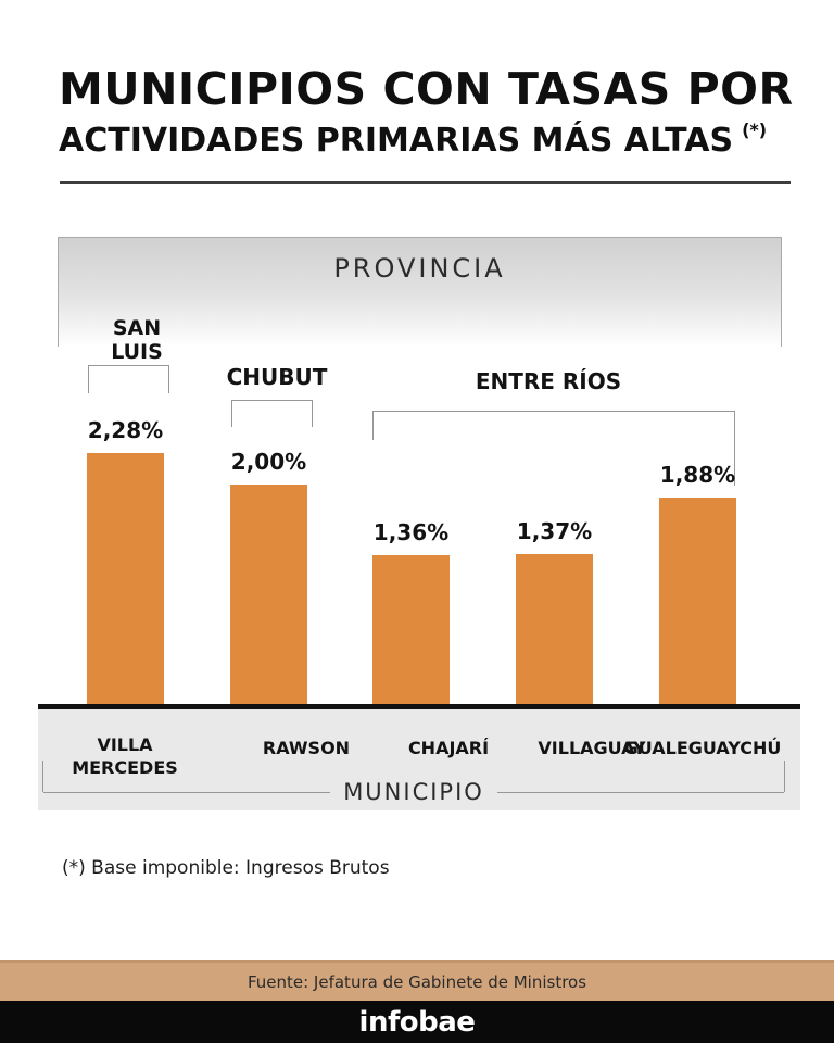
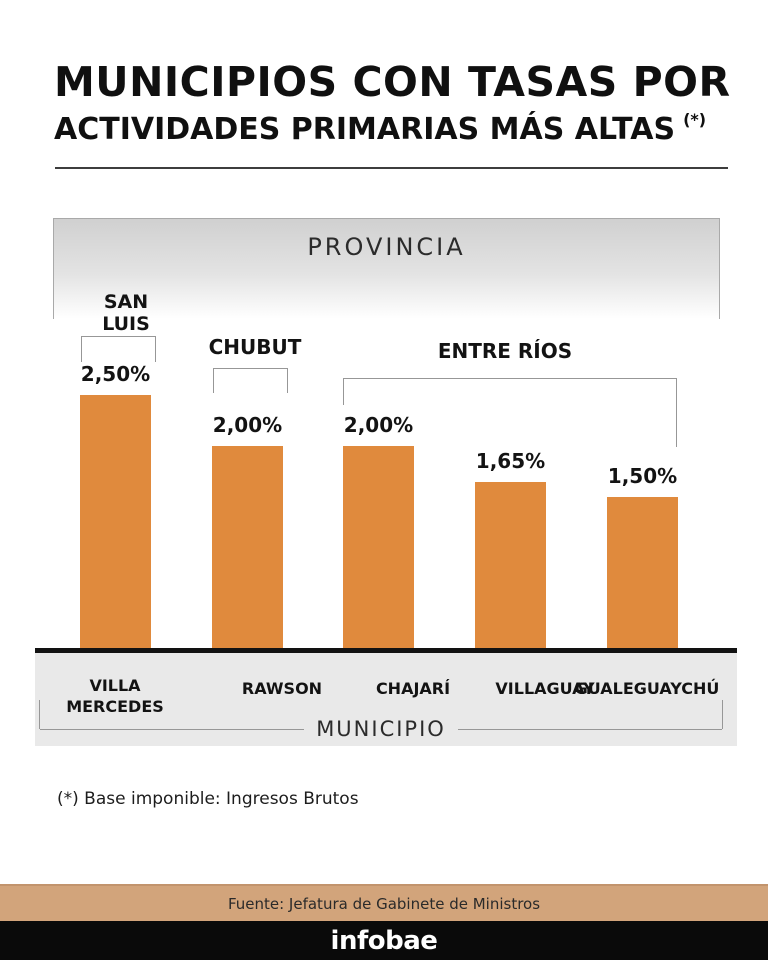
VILLA MERCEDES: 2,28% -> 2,50%
CHAJARÍ: 1,36% -> 2,00%
VILLAGUAY: 1,37% -> 1,65%
GUALEGUAYCHÚ: 1,88% -> 1,50%
